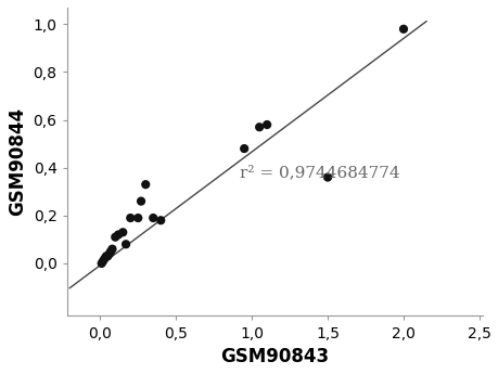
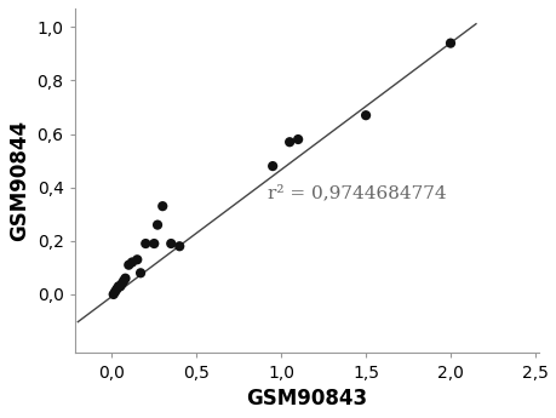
1,5: 0,36 -> 0,67
2,0: 0,98 -> 0,94
